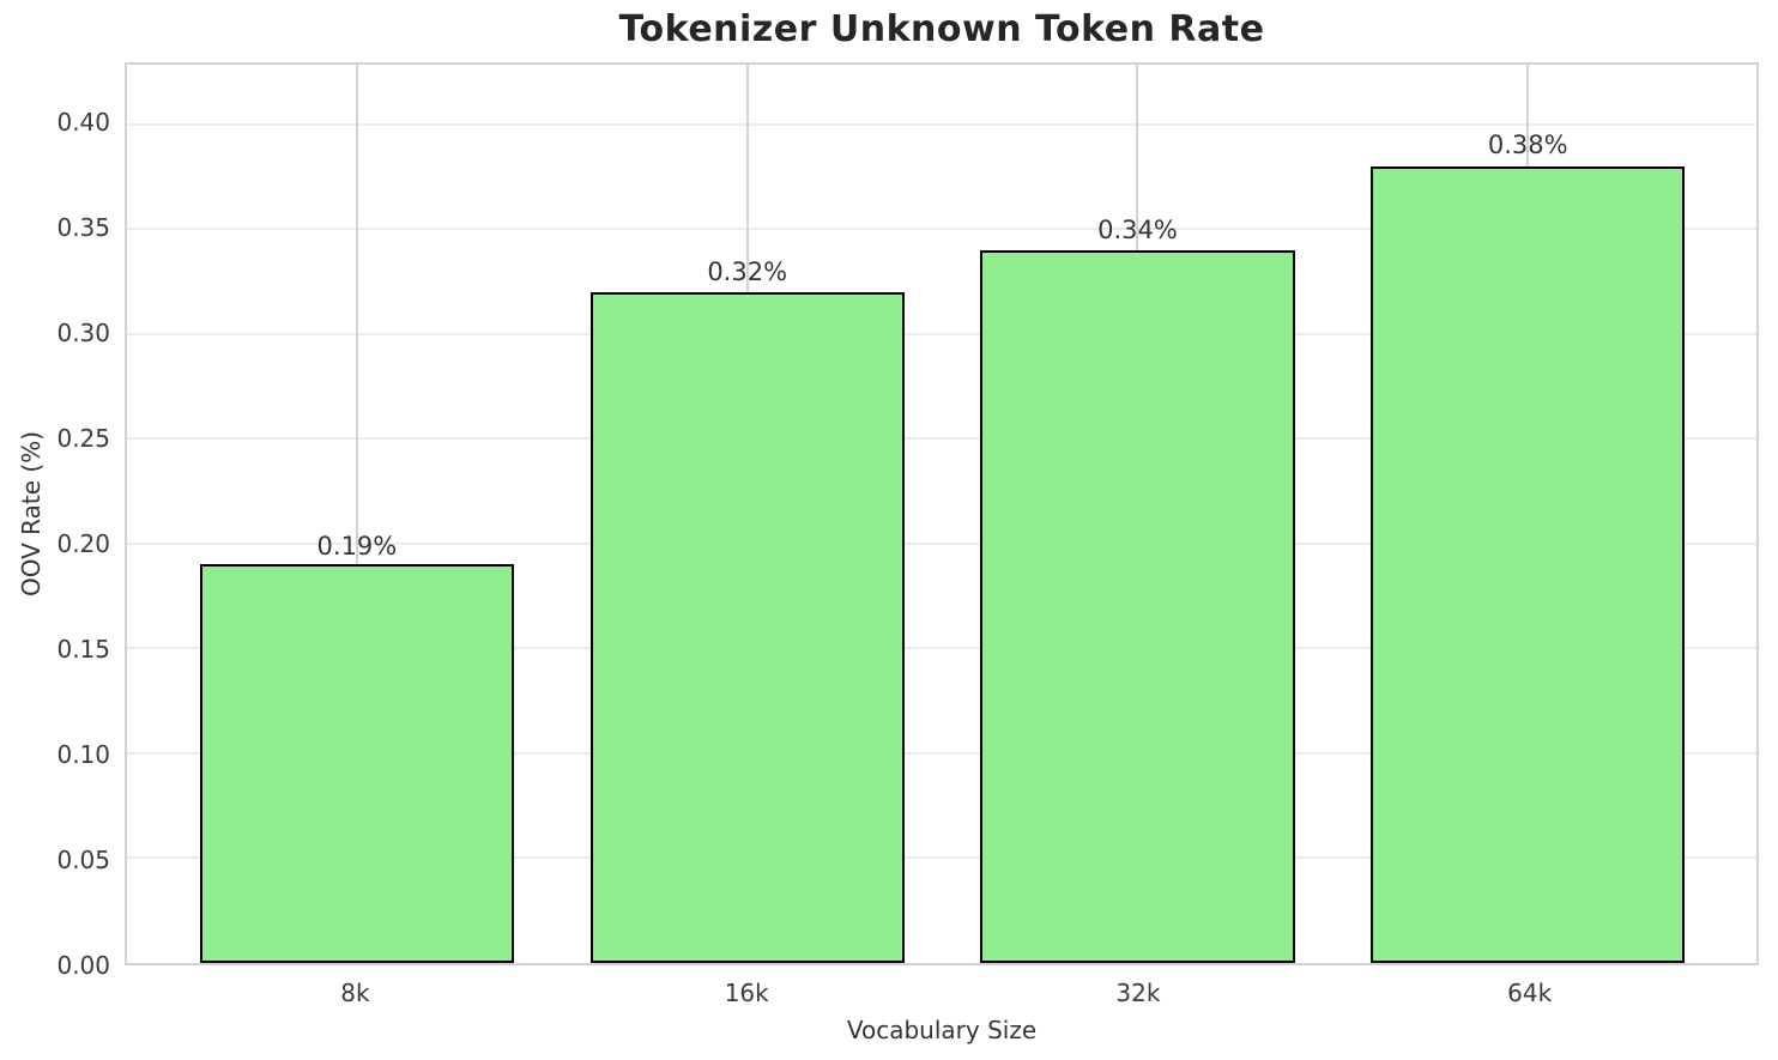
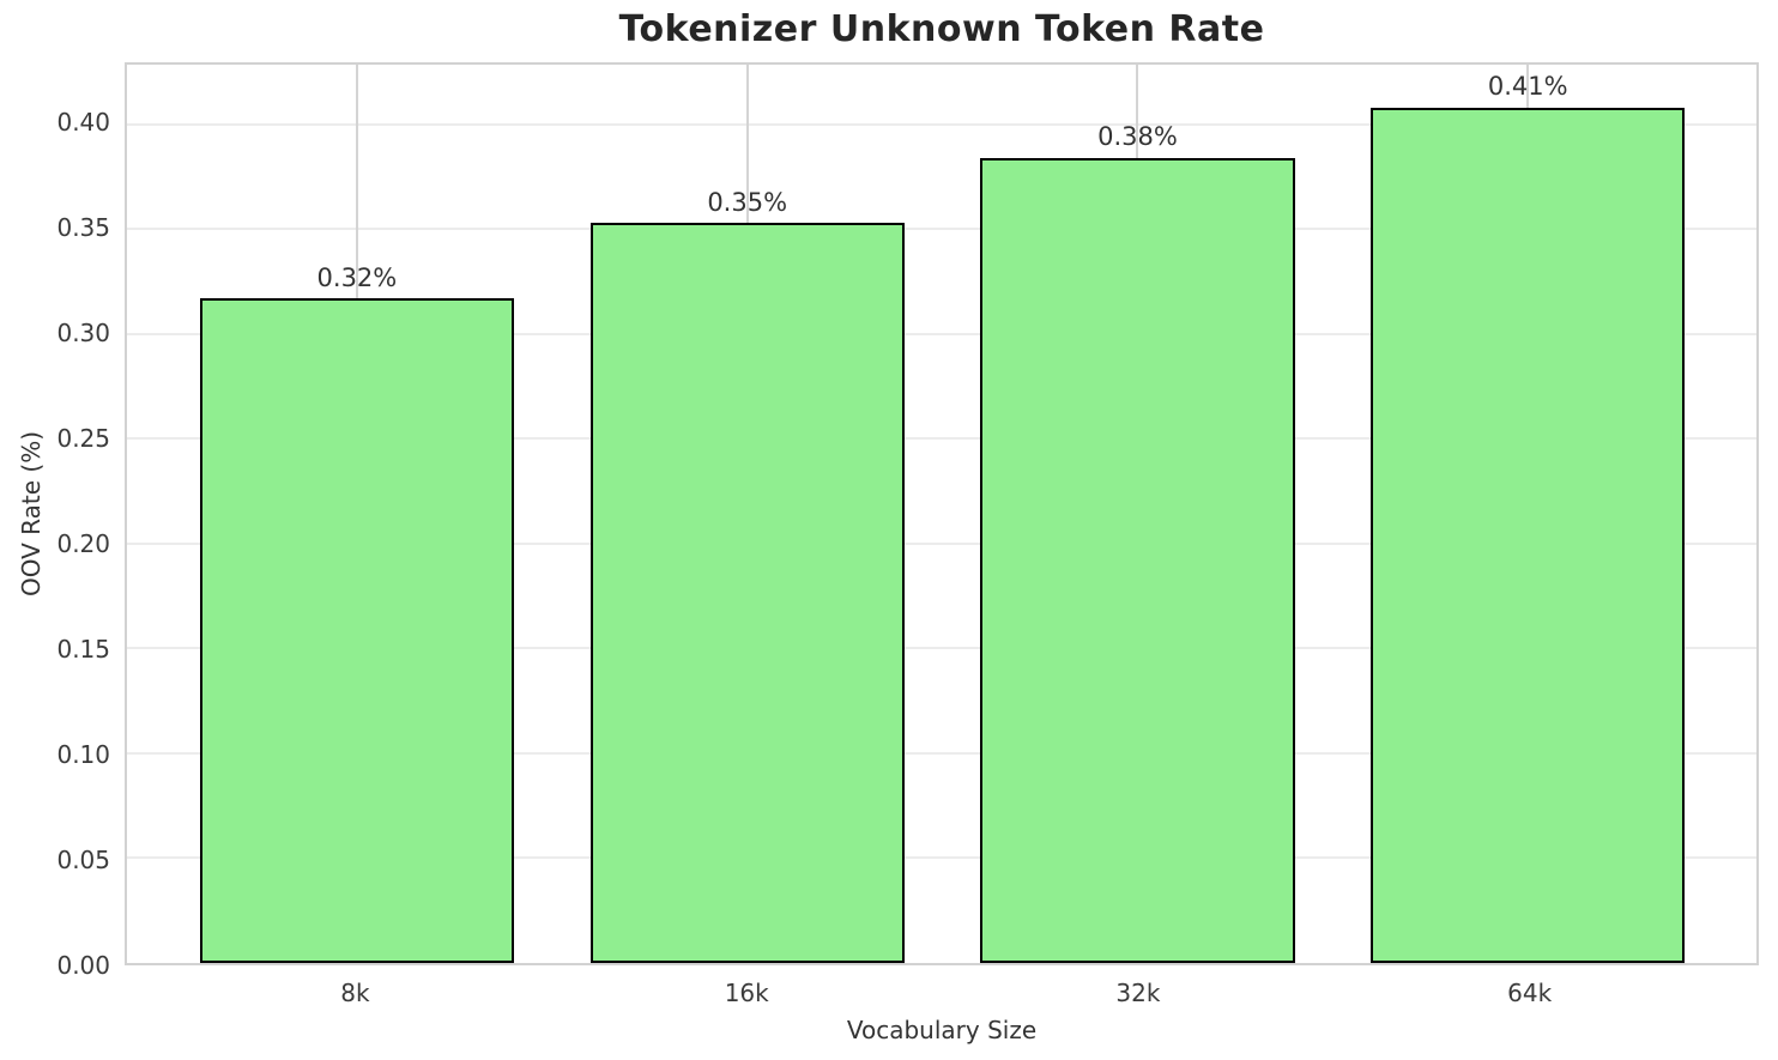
8k: 0.19% -> 0.32%
16k: 0.32% -> 0.35%
32k: 0.34% -> 0.38%
64k: 0.38% -> 0.41%
